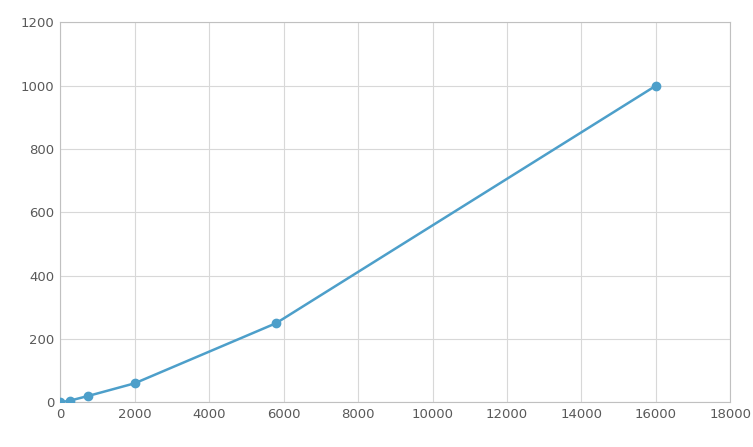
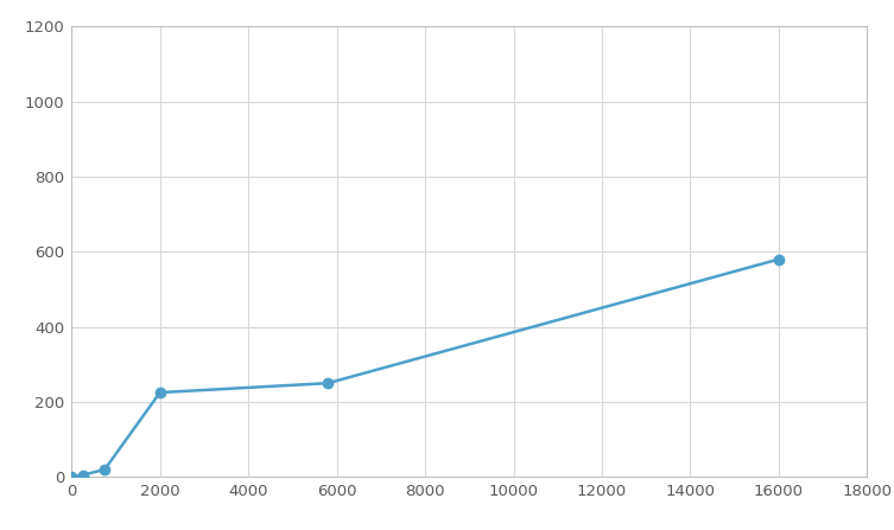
2000: 60 -> 225
16000: 1000 -> 580
